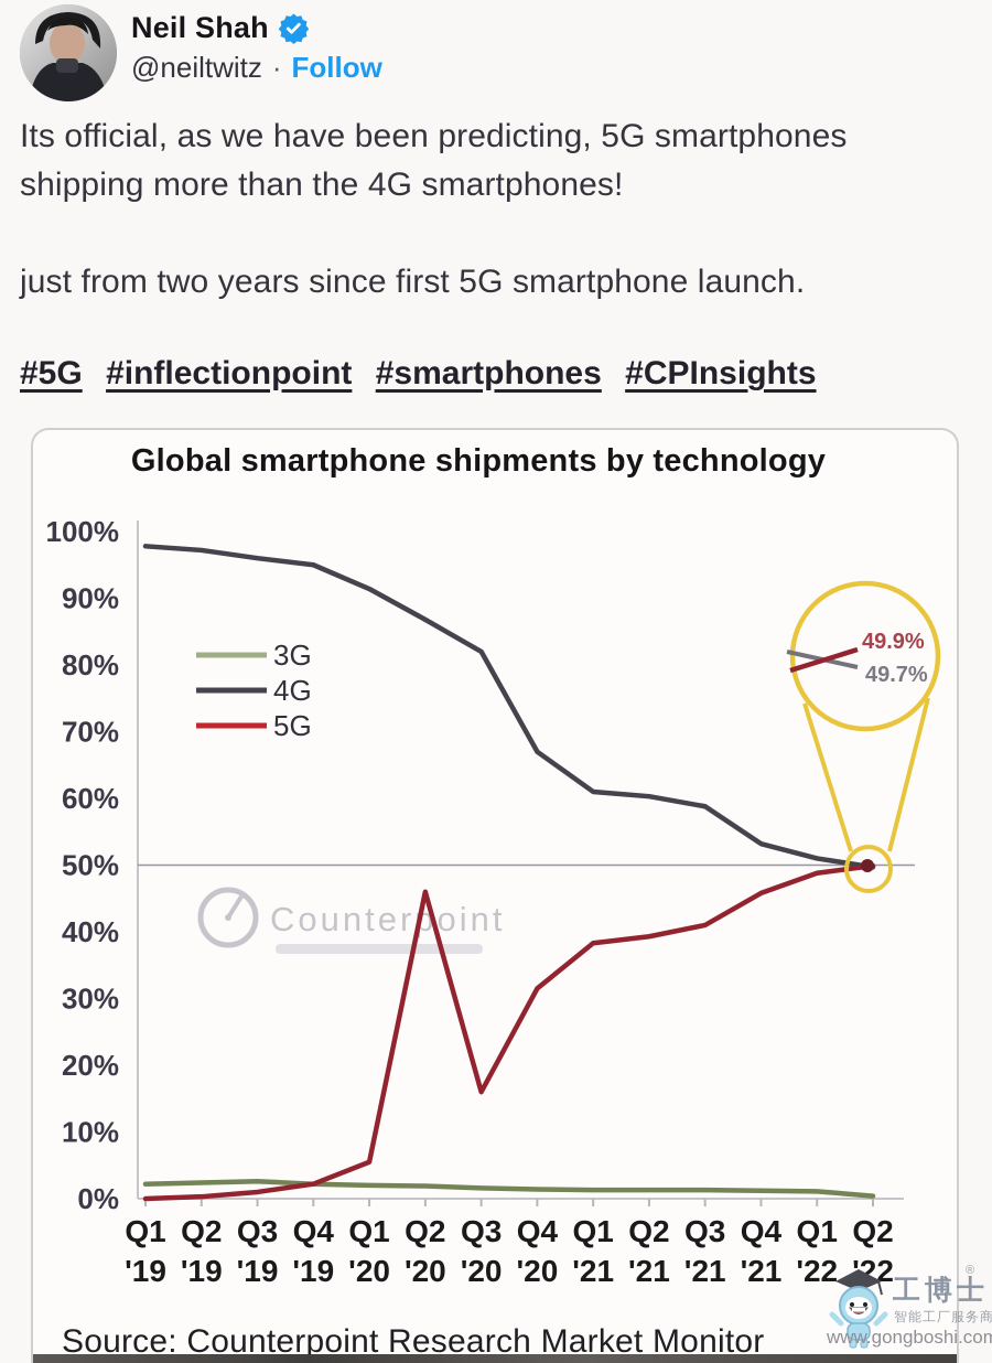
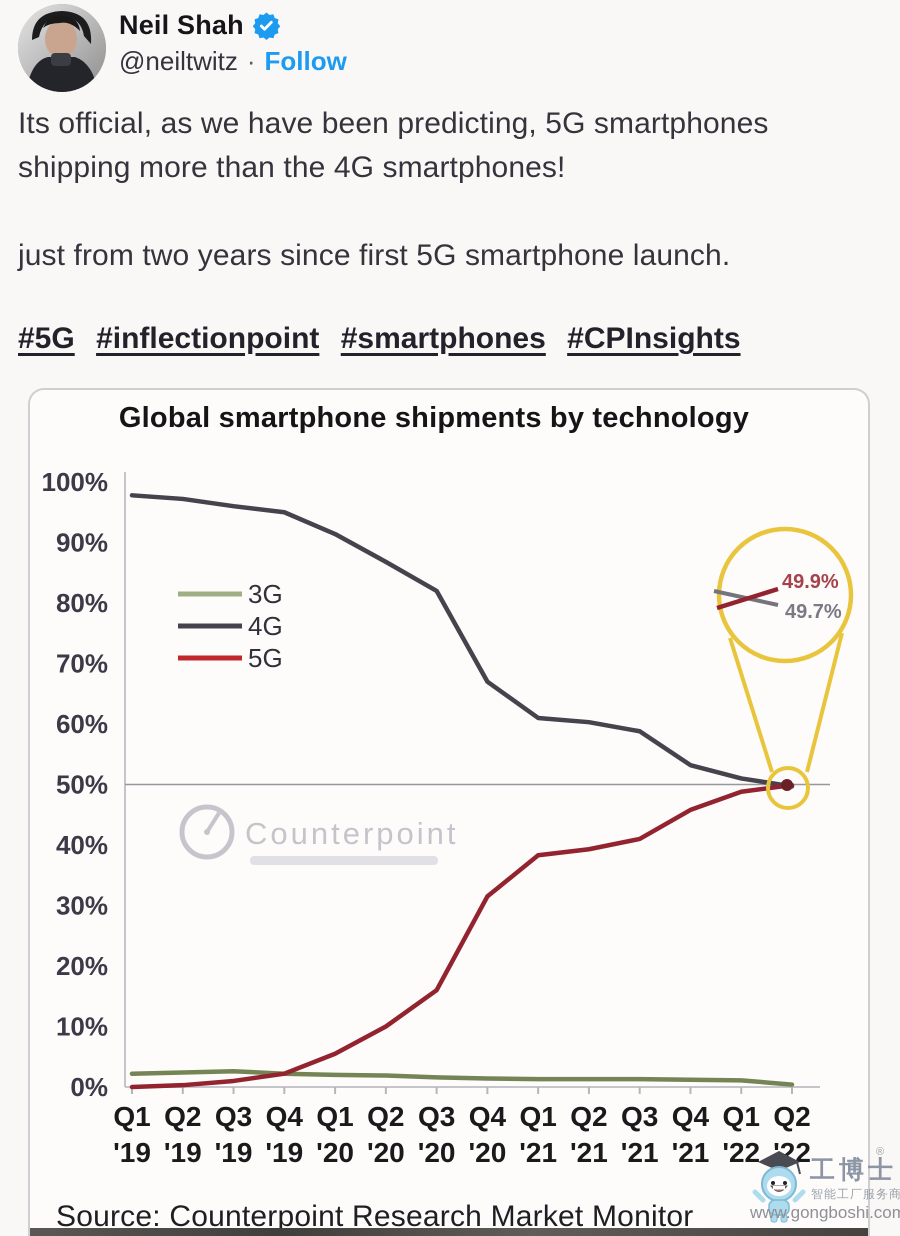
5G/Q2 '20: 46% -> 10%
